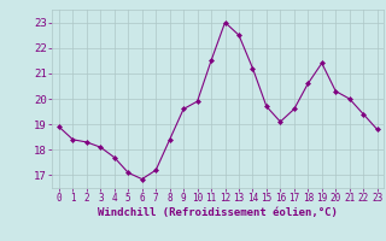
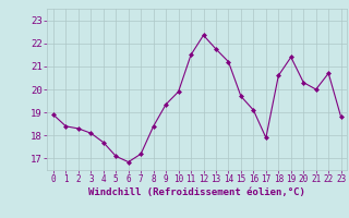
9: 19.60 -> 19.35
12: 23.00 -> 22.35
13: 22.50 -> 21.75
17: 19.60 -> 17.90
22: 19.40 -> 20.70
